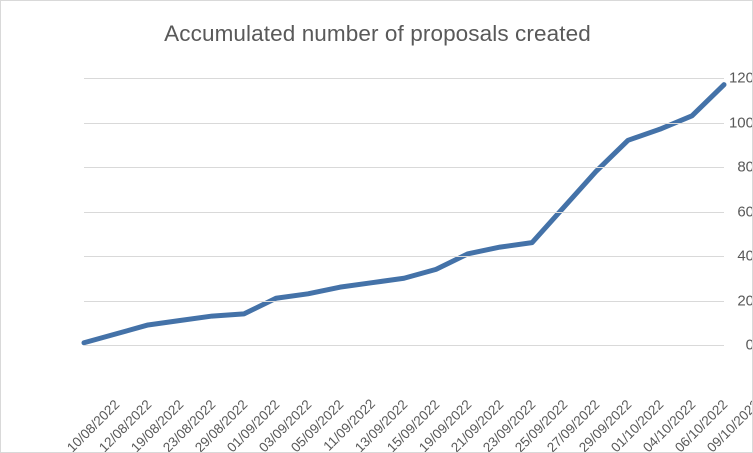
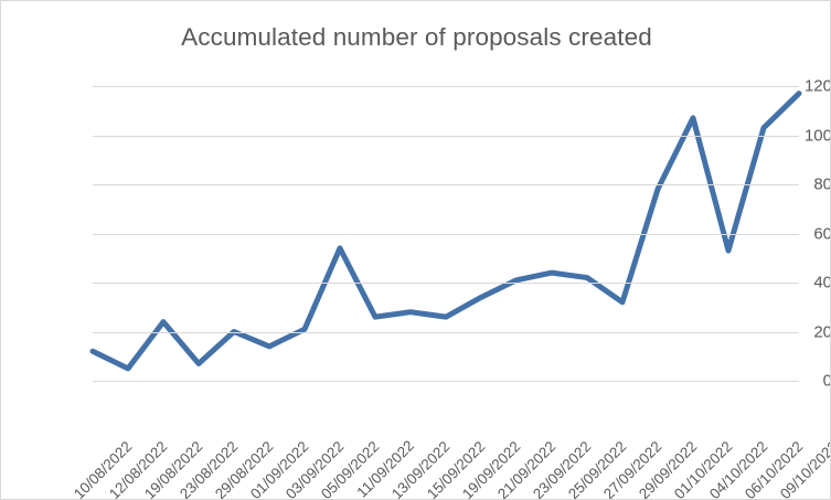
10/08/2022: 1 -> 12
19/08/2022: 9 -> 24
23/08/2022: 11 -> 7
29/08/2022: 13 -> 20
05/09/2022: 23 -> 54
15/09/2022: 30 -> 26
25/09/2022: 46 -> 42
27/09/2022: 62 -> 32
01/10/2022: 92 -> 107
04/10/2022: 97 -> 53
